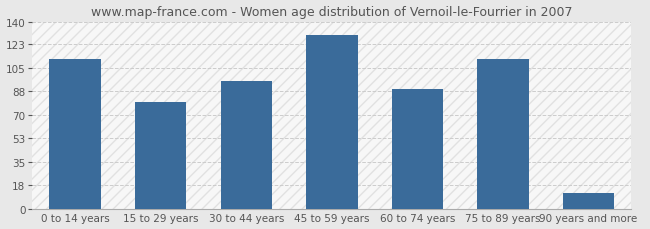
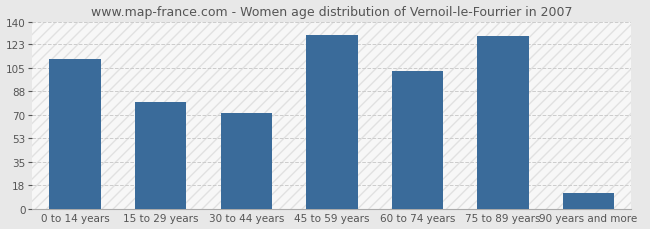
30 to 44 years: 96 -> 72
60 to 74 years: 90 -> 103
75 to 89 years: 112 -> 129
